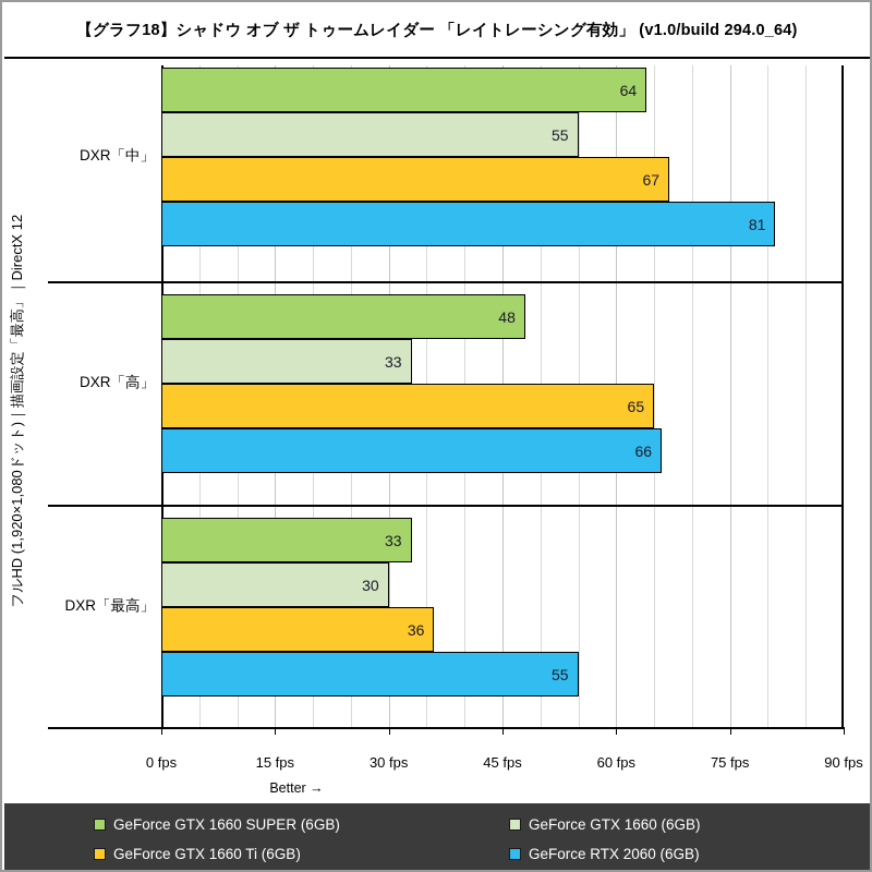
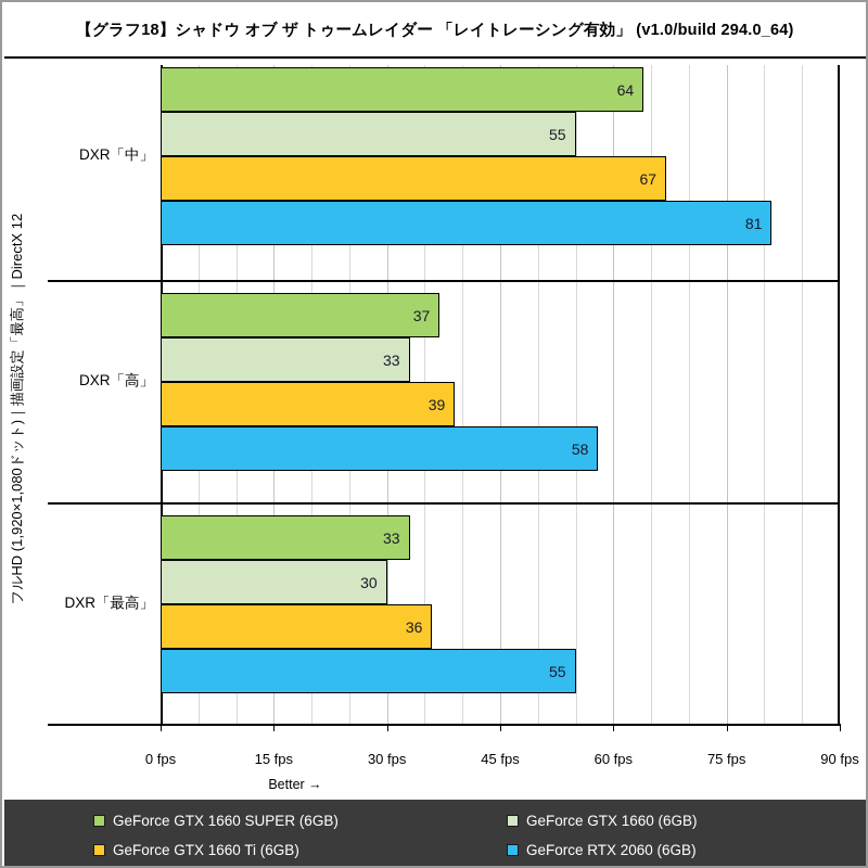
GeForce GTX 1660 SUPER (6GB)/DXR「高」: 48 -> 37
GeForce GTX 1660 Ti (6GB)/DXR「高」: 65 -> 39
GeForce RTX 2060 (6GB)/DXR「高」: 66 -> 58
